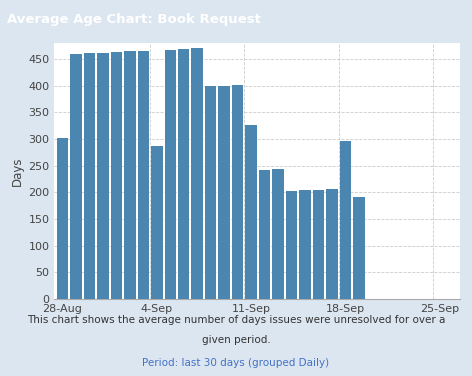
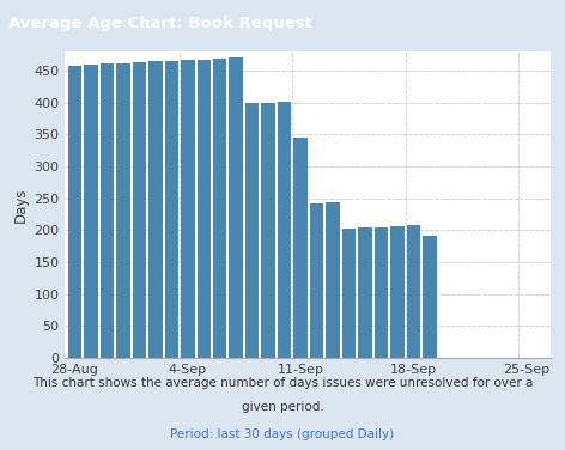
28-Aug: 302 -> 458
4-Sep: 288 -> 467
11-Sep: 326 -> 345
18-Sep: 296 -> 208
